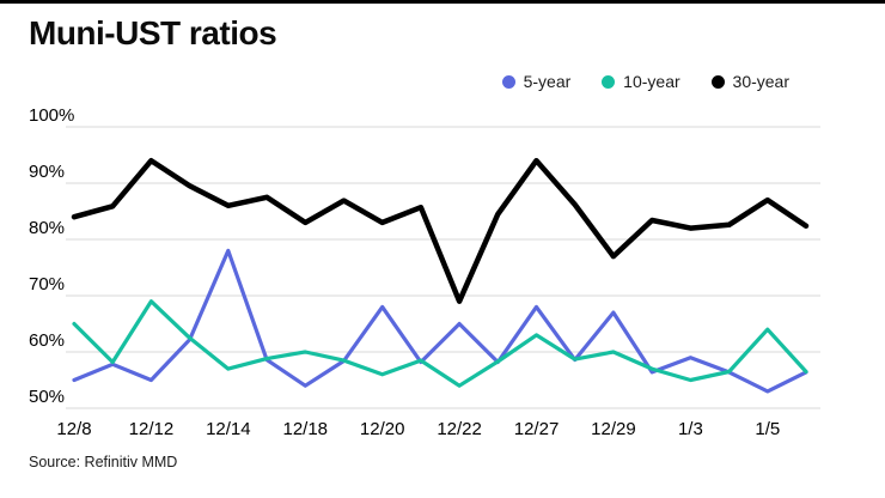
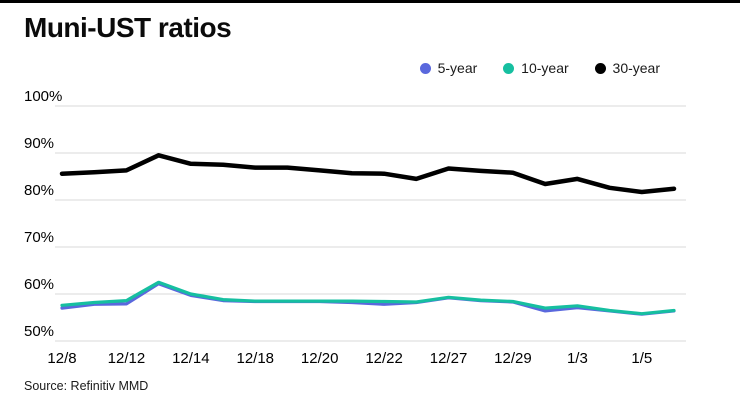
5-year/12/8: 55% -> 57%
10-year/12/8: 65% -> 58%
30-year/12/8: 84% -> 86%
5-year/12/12: 55% -> 58%
10-year/12/12: 69% -> 59%
30-year/12/12: 94% -> 86%
5-year/12/14: 78% -> 60%
10-year/12/14: 57% -> 60%
30-year/12/14: 86% -> 88%
5-year/12/18: 54% -> 58%
10-year/12/18: 60% -> 58%
30-year/12/18: 83% -> 87%
5-year/12/20: 68% -> 58%
10-year/12/20: 56% -> 58%
30-year/12/20: 83% -> 86%
5-year/12/22: 65% -> 58%
10-year/12/22: 54% -> 58%
30-year/12/22: 69% -> 86%
5-year/12/27: 68% -> 59%
10-year/12/27: 63% -> 59%
30-year/12/27: 94% -> 87%
5-year/12/29: 67% -> 58%
10-year/12/29: 60% -> 58%
30-year/12/29: 77% -> 86%
5-year/1/3: 59% -> 57%
10-year/1/3: 55% -> 58%
30-year/1/3: 82% -> 84%
5-year/1/5: 53% -> 56%
10-year/1/5: 64% -> 56%
30-year/1/5: 87% -> 82%
